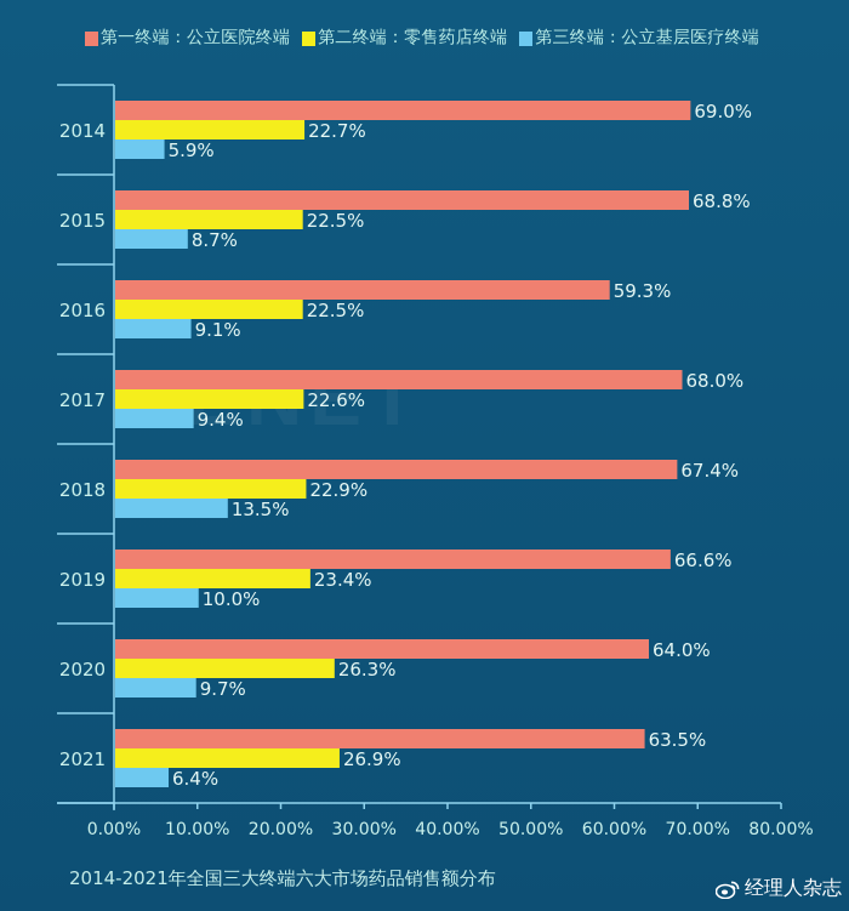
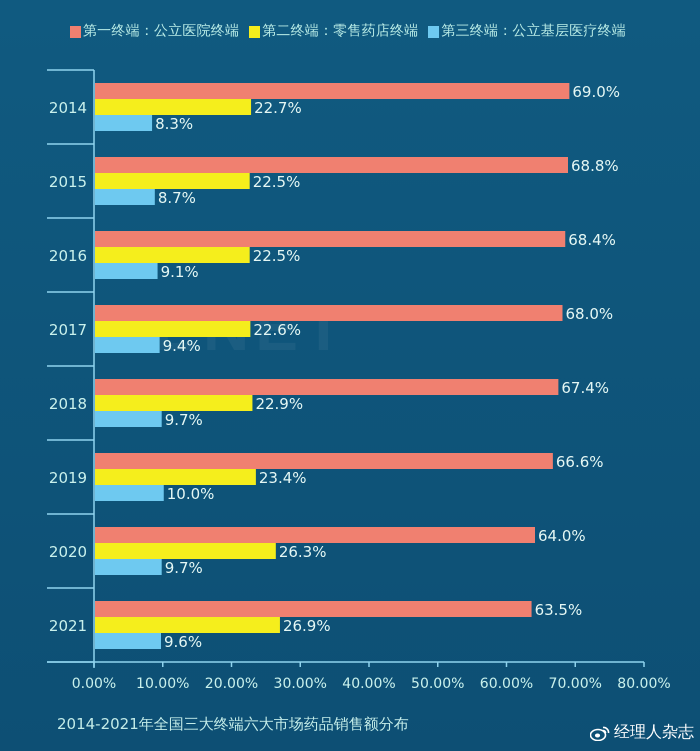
第三终端：公立基层医疗终端/2014: 5.9% -> 8.3%
第一终端：公立医院终端/2016: 59.3% -> 68.4%
第三终端：公立基层医疗终端/2018: 13.5% -> 9.7%
第三终端：公立基层医疗终端/2021: 6.4% -> 9.6%
